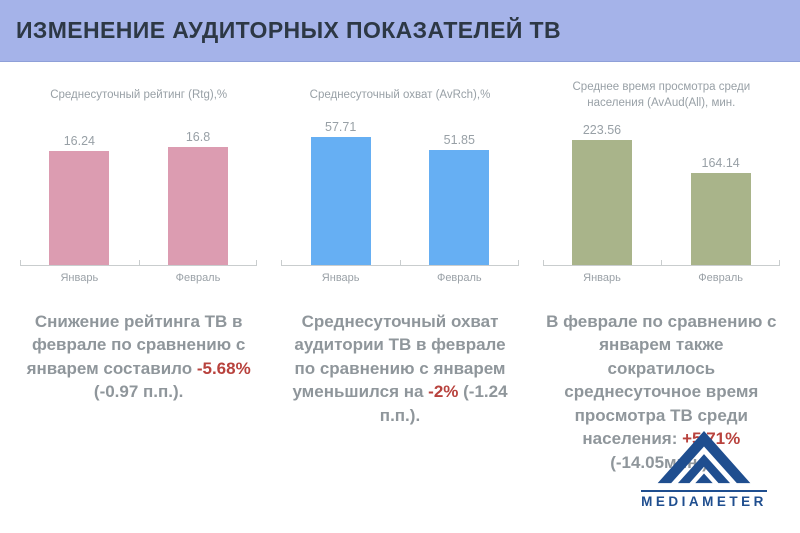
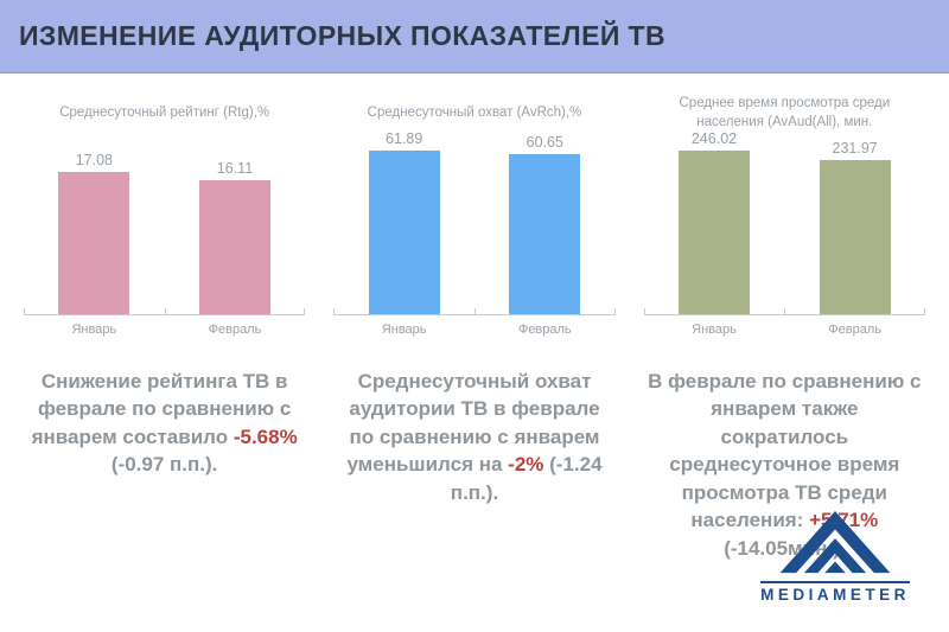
Среднесуточный рейтинг (Rtg),%/Январь: 16.24 -> 17.08
Среднесуточный рейтинг (Rtg),%/Февраль: 16.8 -> 16.11
Среднесуточный охват (AvRch),%/Январь: 57.71 -> 61.89
Среднесуточный охват (AvRch),%/Февраль: 51.85 -> 60.65
Среднее время просмотра среди населения (AvAud(All), мин./Январь: 223.56 -> 246.02
Среднее время просмотра среди населения (AvAud(All), мин./Февраль: 164.14 -> 231.97
